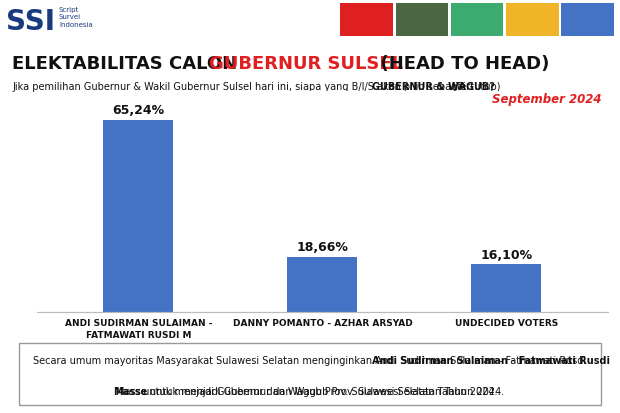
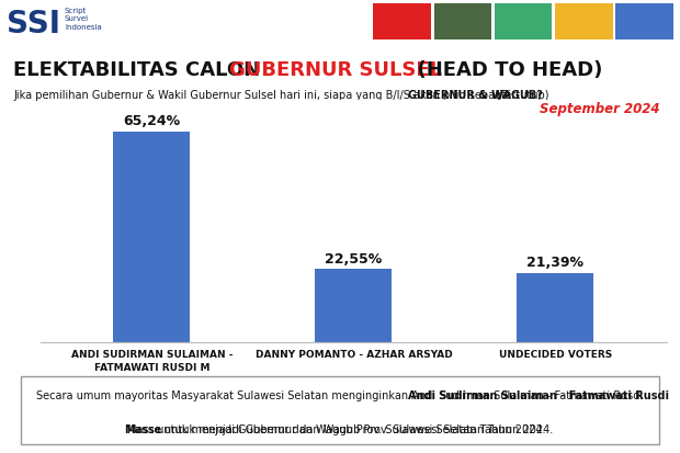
DANNY POMANTO - AZHAR ARSYAD: 18,66% -> 22,55%
UNDECIDED VOTERS: 16,10% -> 21,39%
